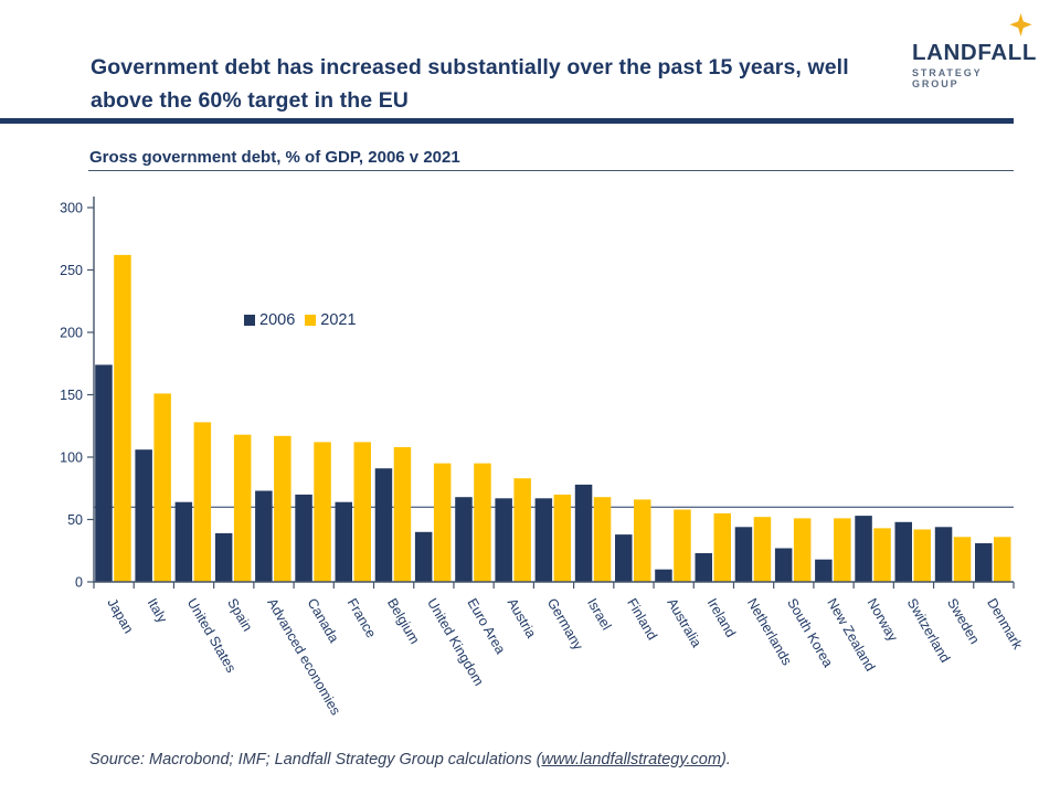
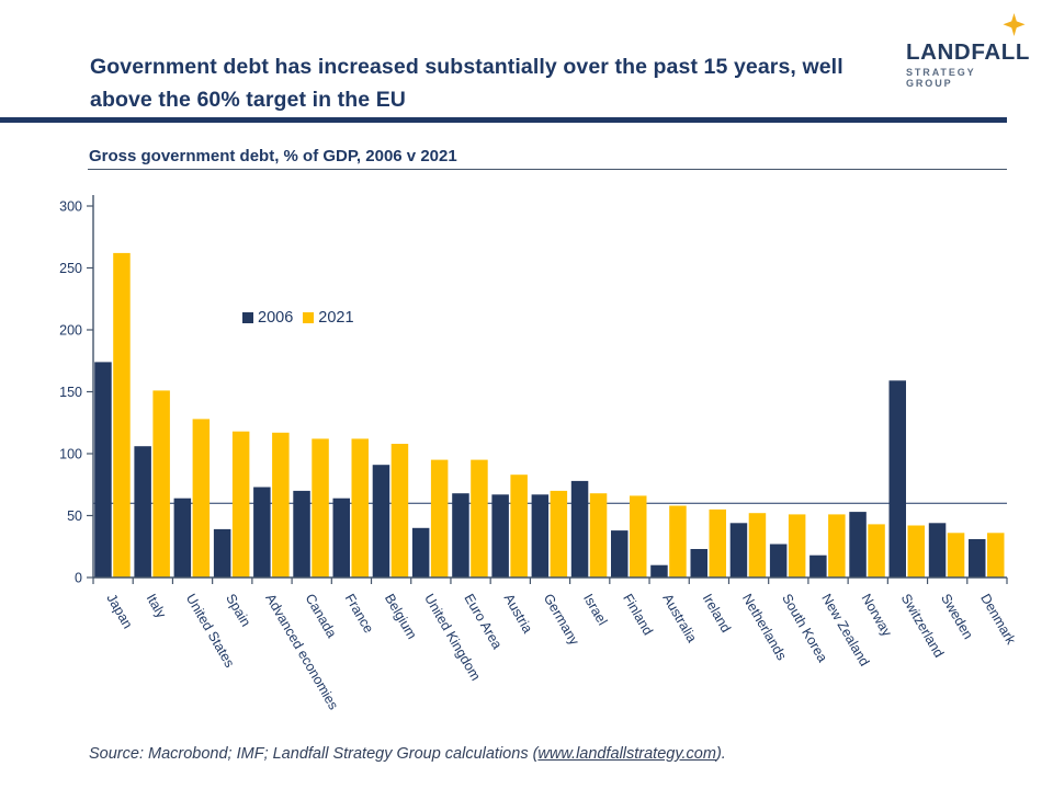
2006/Switzerland: 48 -> 159
